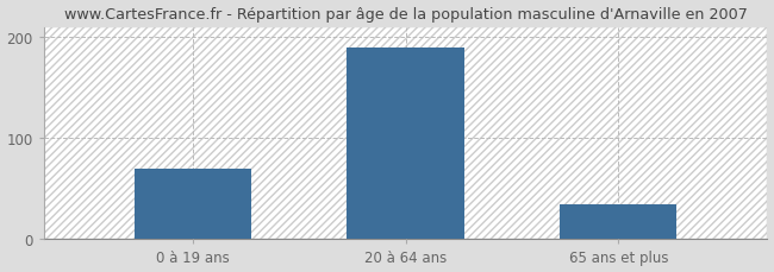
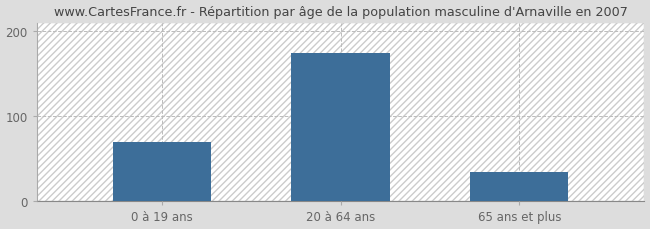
20 à 64 ans: 190 -> 175
